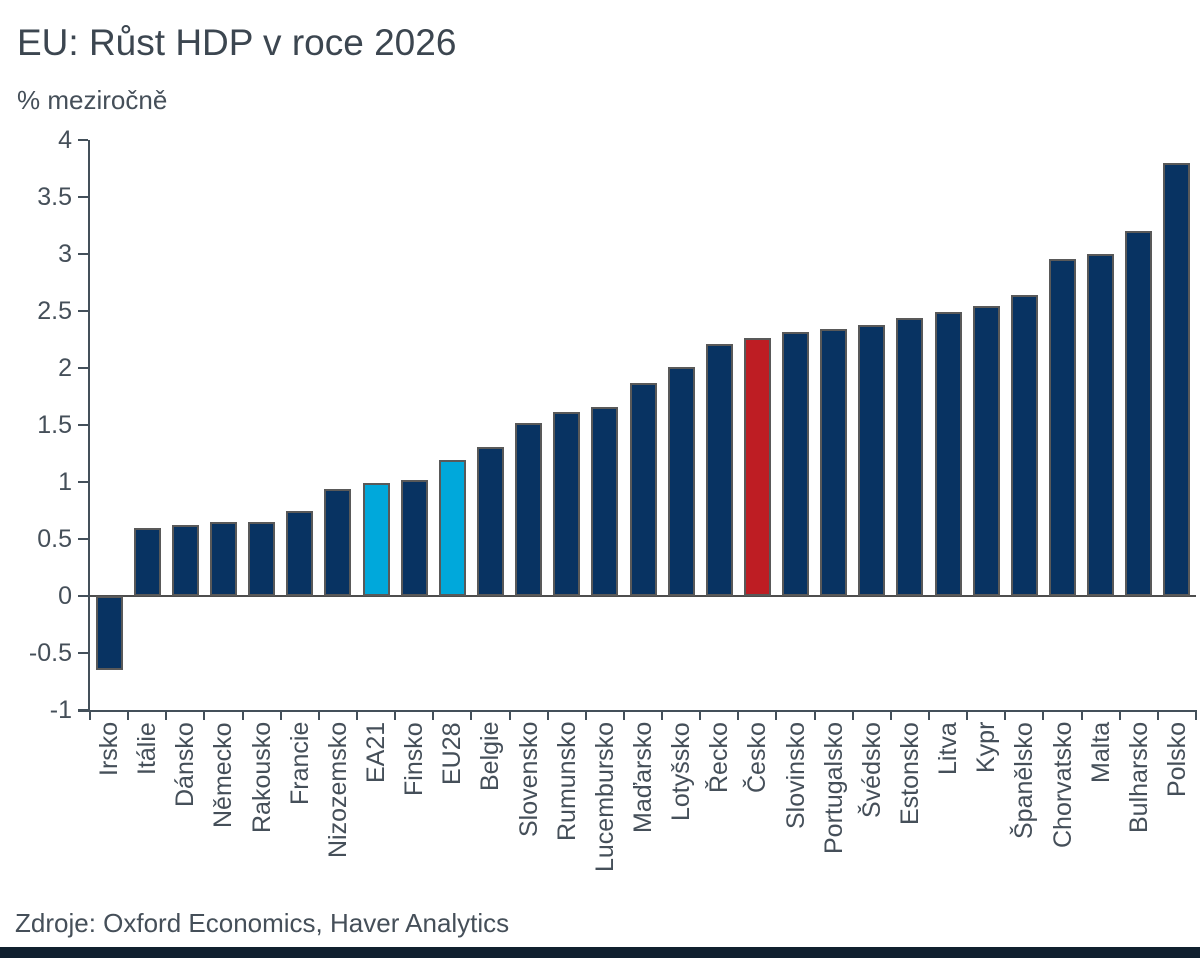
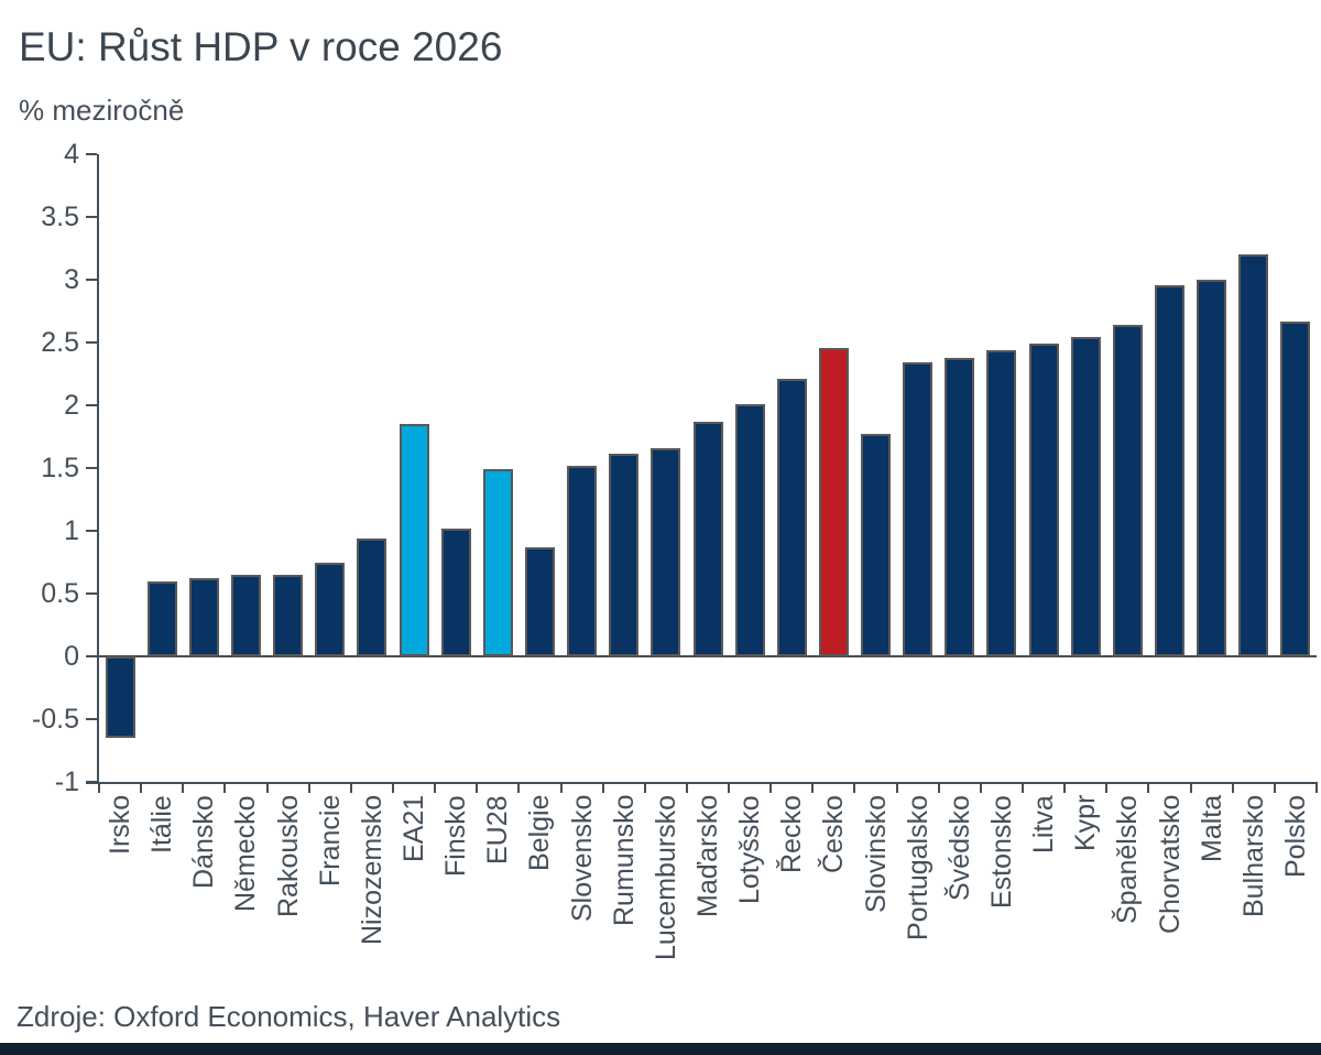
EA21: 0.99 -> 1.85
EU28: 1.19 -> 1.49
Belgie: 1.31 -> 0.87
Česko: 2.26 -> 2.46
Slovinsko: 2.32 -> 1.77
Polsko: 3.80 -> 2.67
